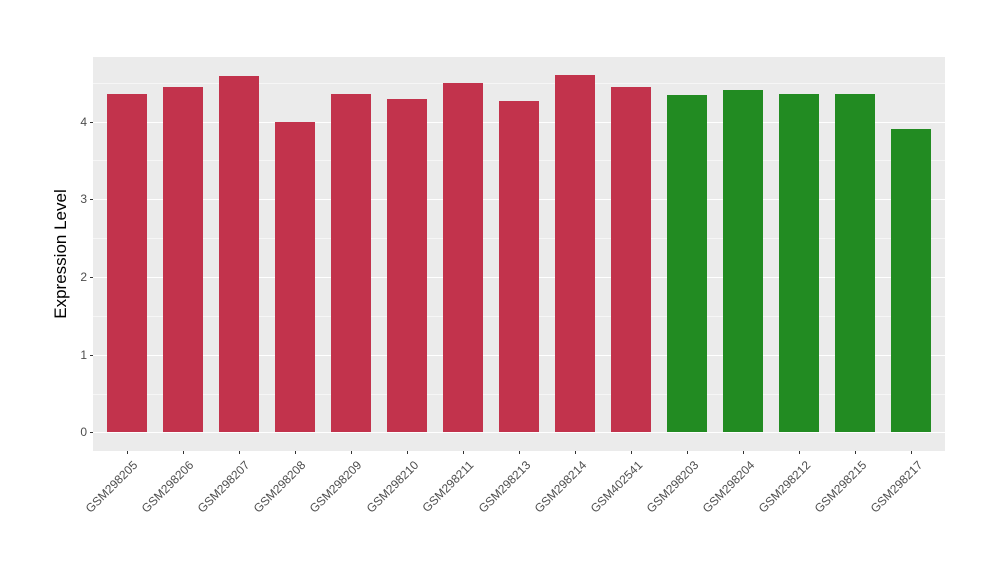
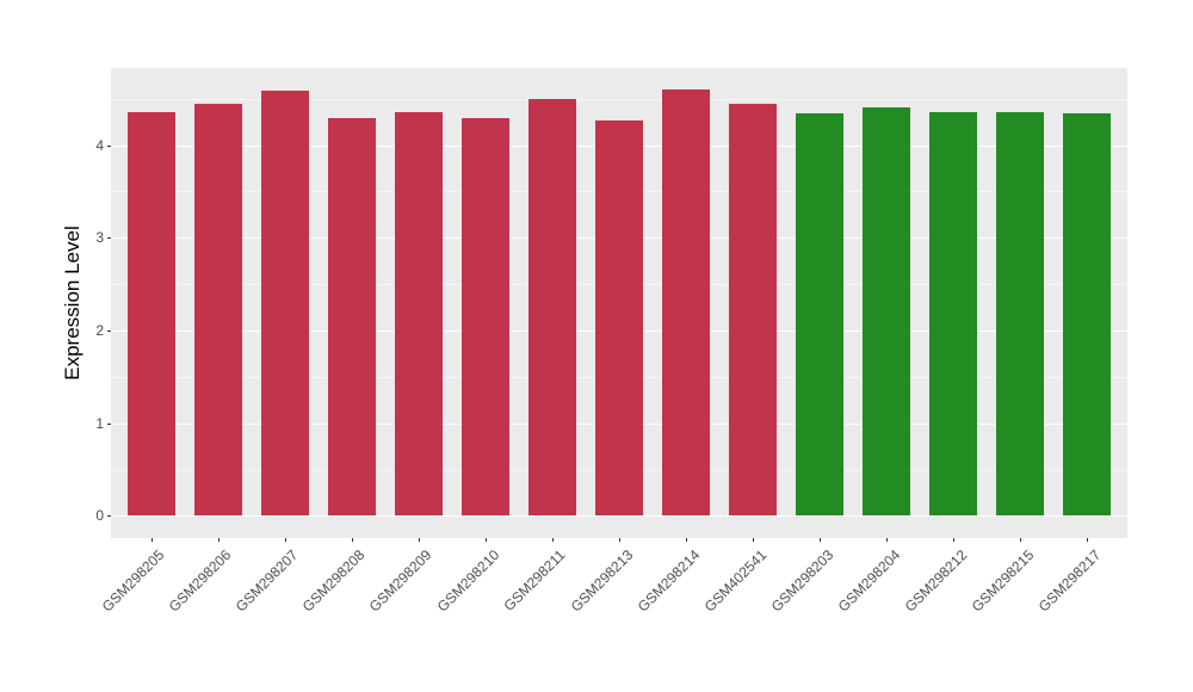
GSM298208: 4.0 -> 4.3
GSM298217: 3.9 -> 4.3
